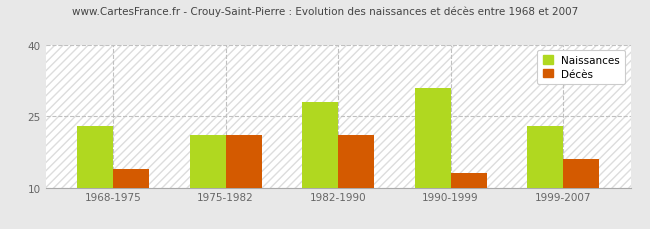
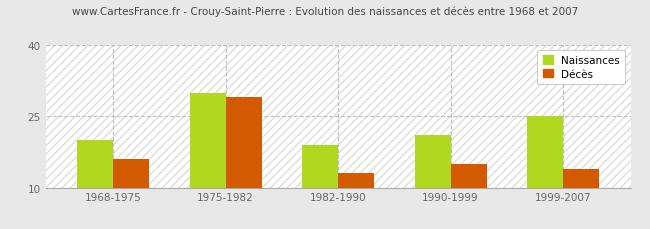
Naissances/1968-1975: 23 -> 20
Décès/1968-1975: 14 -> 16
Naissances/1975-1982: 21 -> 30
Décès/1975-1982: 21 -> 29
Naissances/1982-1990: 28 -> 19
Décès/1982-1990: 21 -> 13
Naissances/1990-1999: 31 -> 21
Décès/1990-1999: 13 -> 15
Naissances/1999-2007: 23 -> 25
Décès/1999-2007: 16 -> 14
